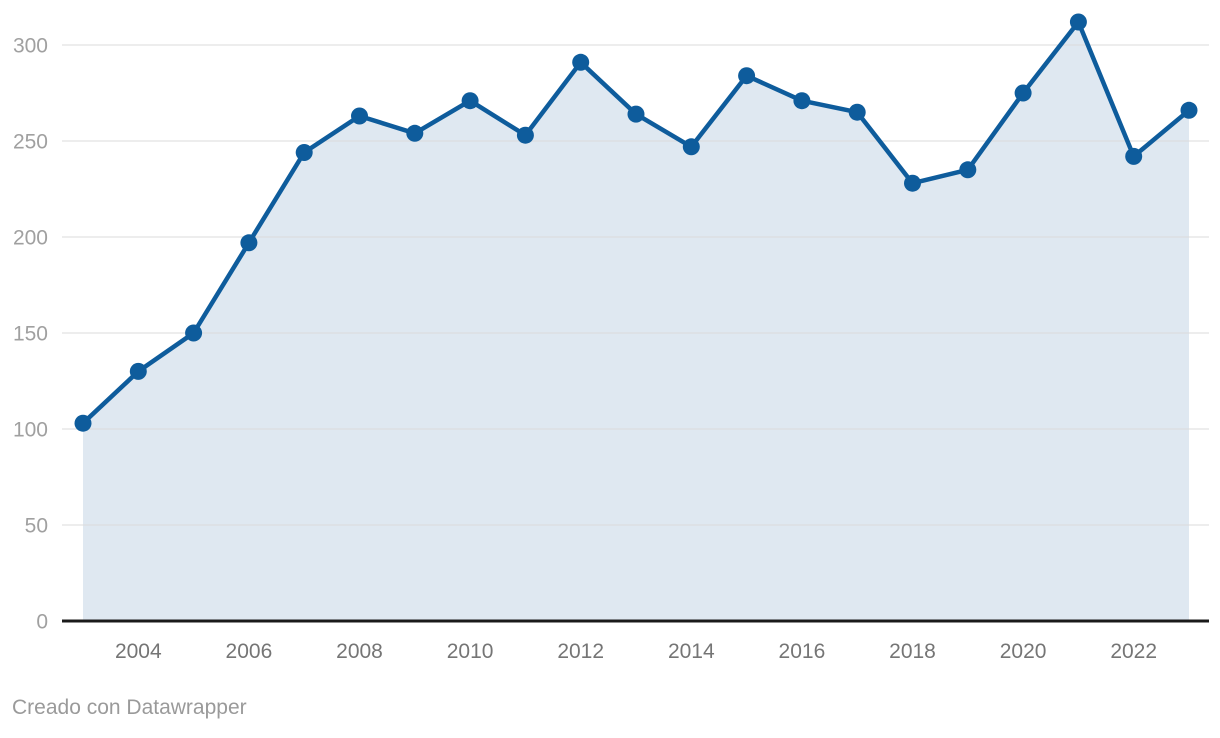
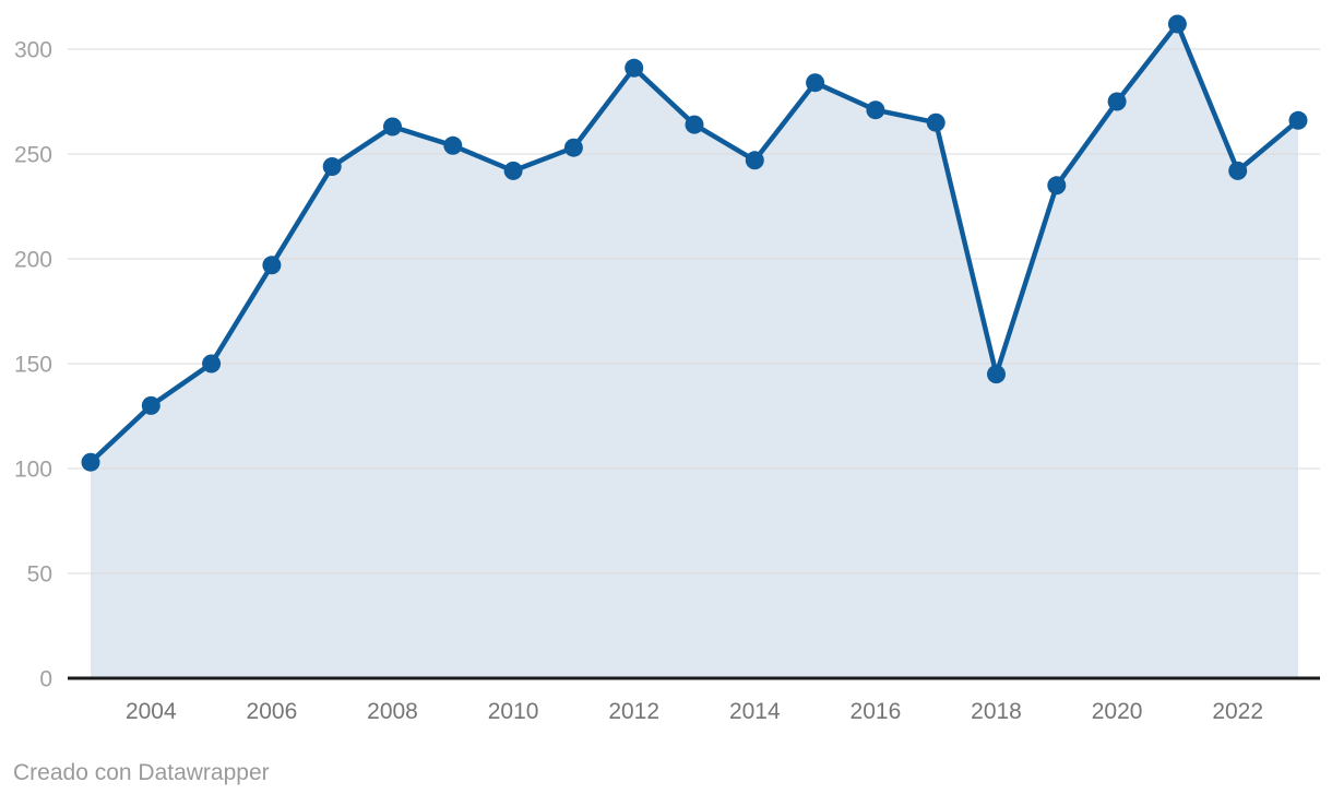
2010: 271 -> 242
2018: 228 -> 145
